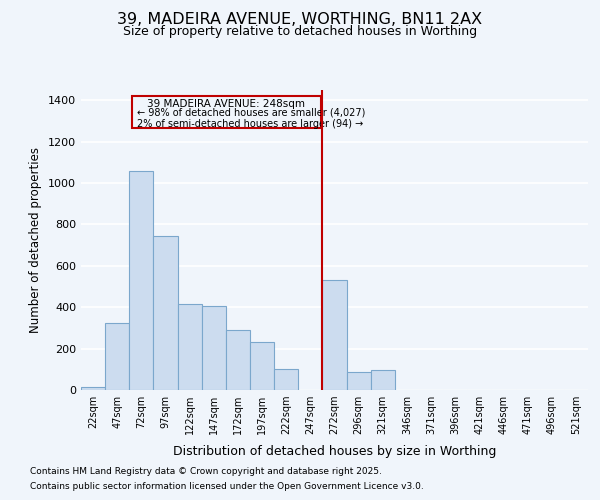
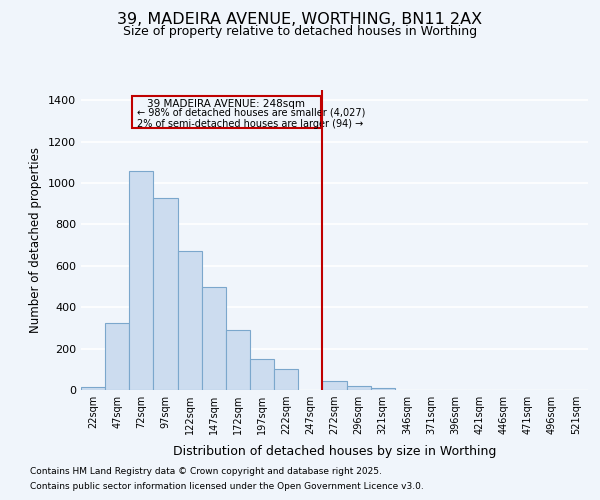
97sqm: 745 -> 930
122sqm: 415 -> 670
147sqm: 405 -> 500
197sqm: 230 -> 150
272sqm: 530 -> 45
296sqm: 85 -> 20
321sqm: 95 -> 10
